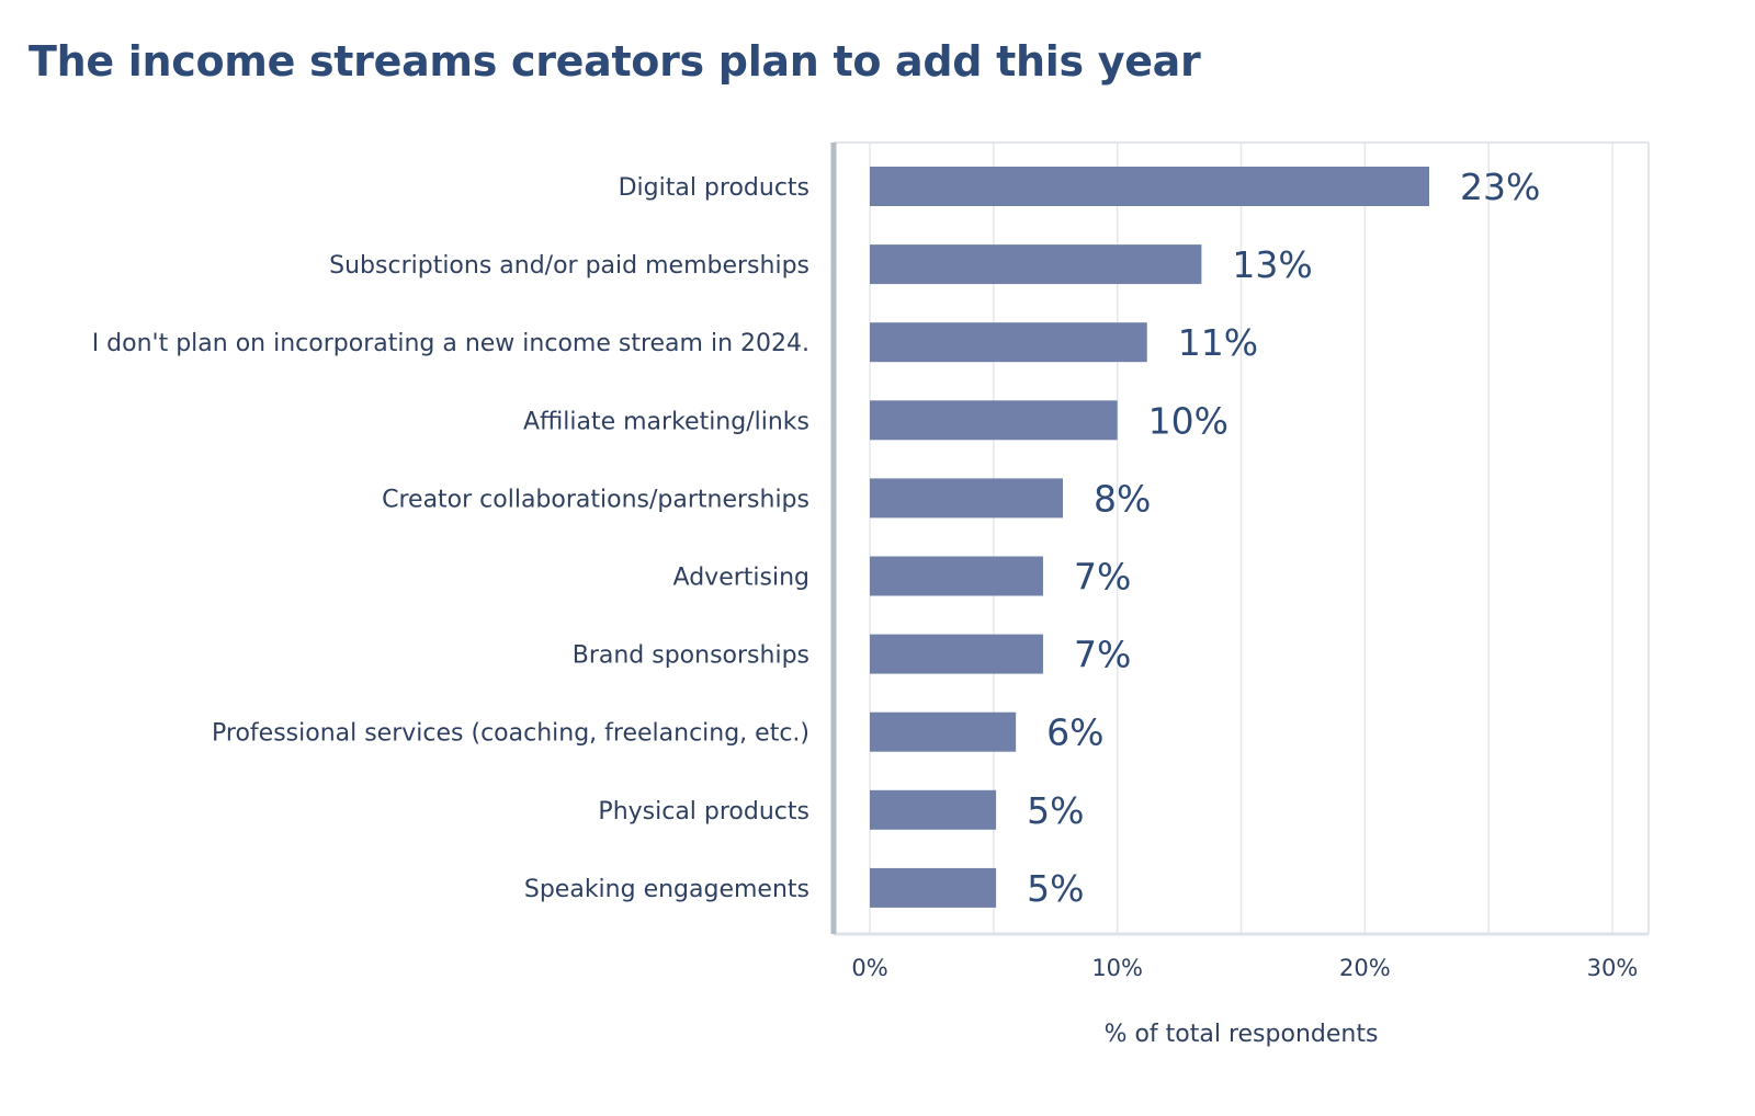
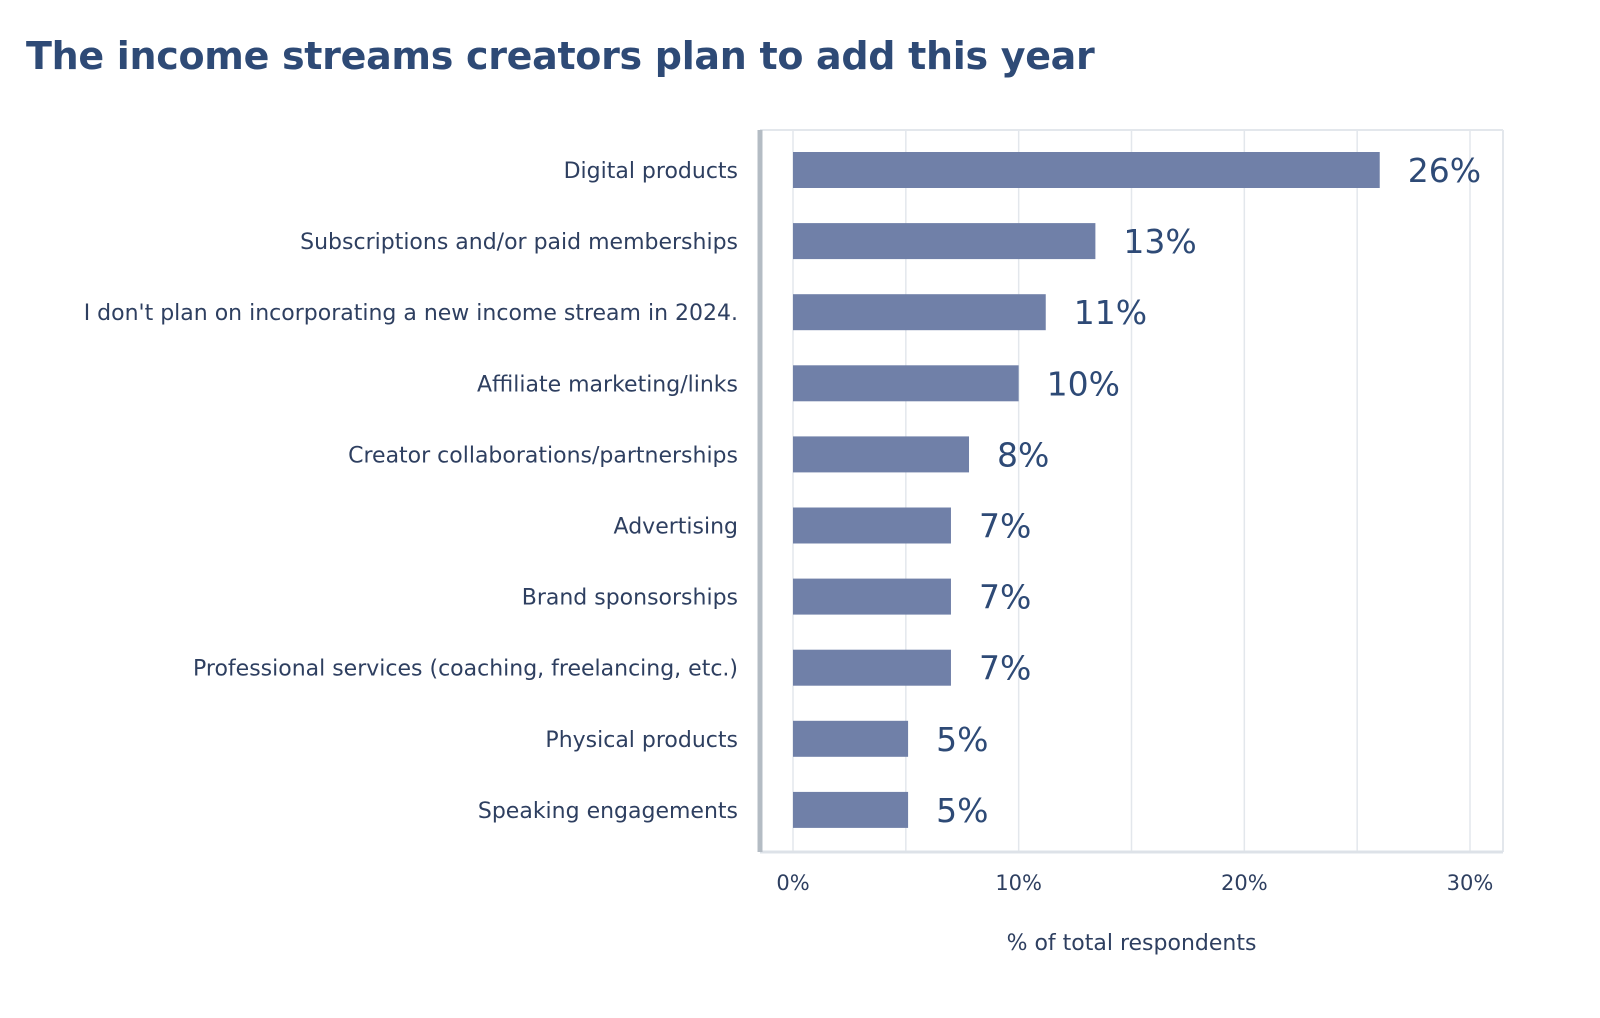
Digital products: 23% -> 26%
Professional services (coaching, freelancing, etc.): 6% -> 7%
